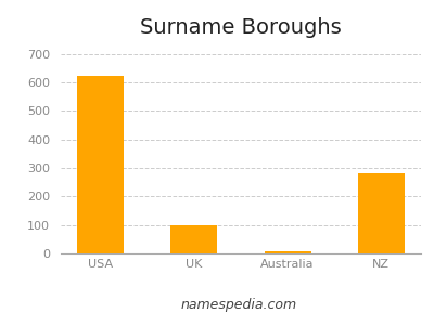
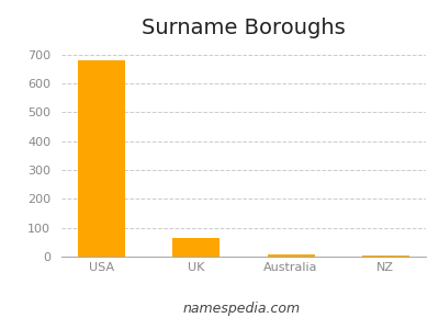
USA: 625 -> 679
UK: 100 -> 65
NZ: 280 -> 3
